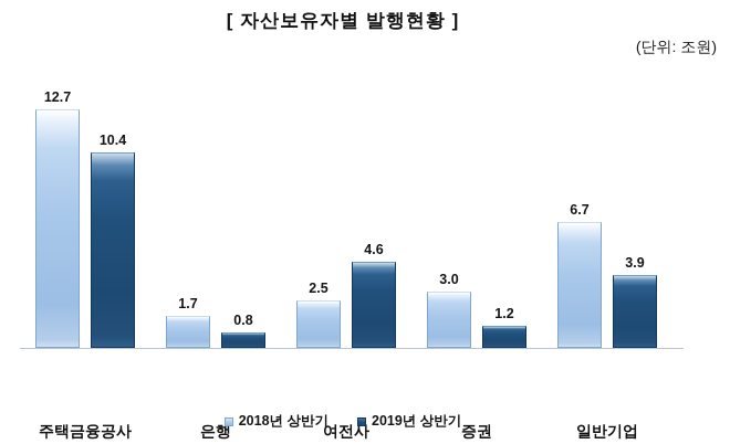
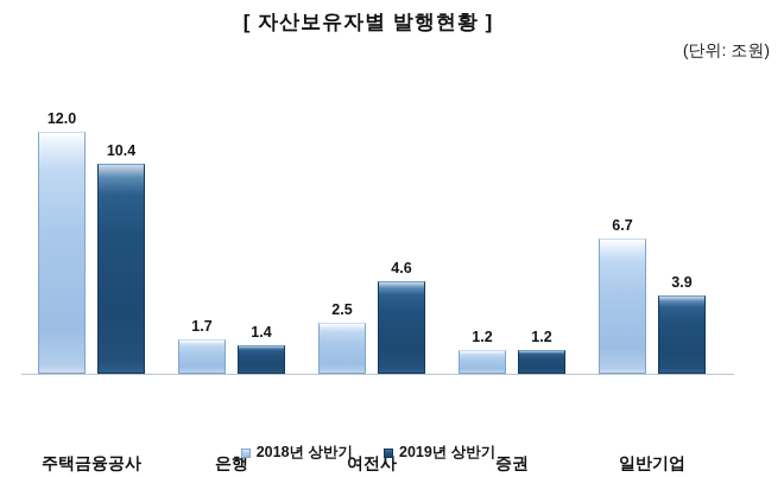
2018년 상반기/주택금융공사: 12.7 -> 12.0
2019년 상반기/은행: 0.8 -> 1.4
2018년 상반기/증권: 3.0 -> 1.2
